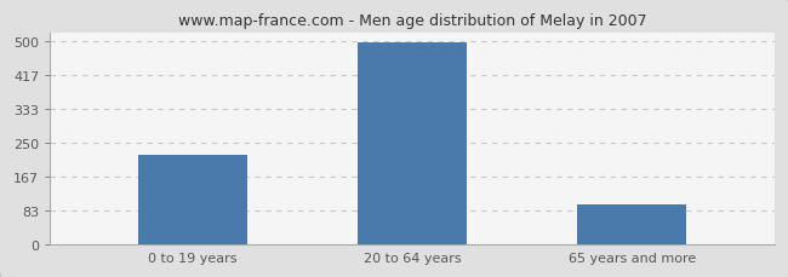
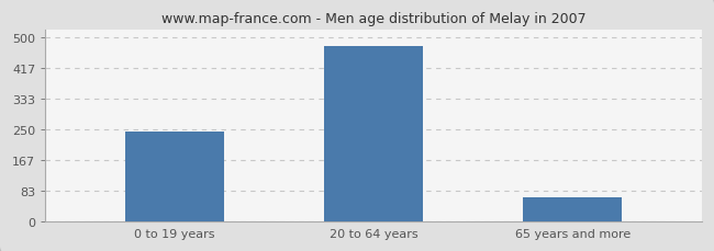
0 to 19 years: 220 -> 245
20 to 64 years: 496 -> 475
65 years and more: 98 -> 65
